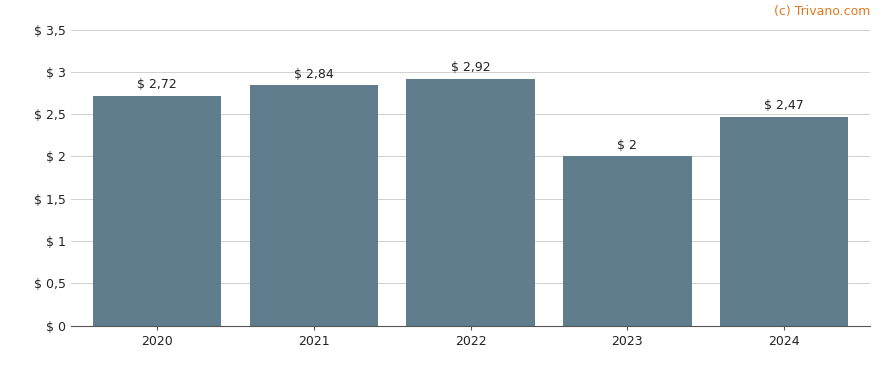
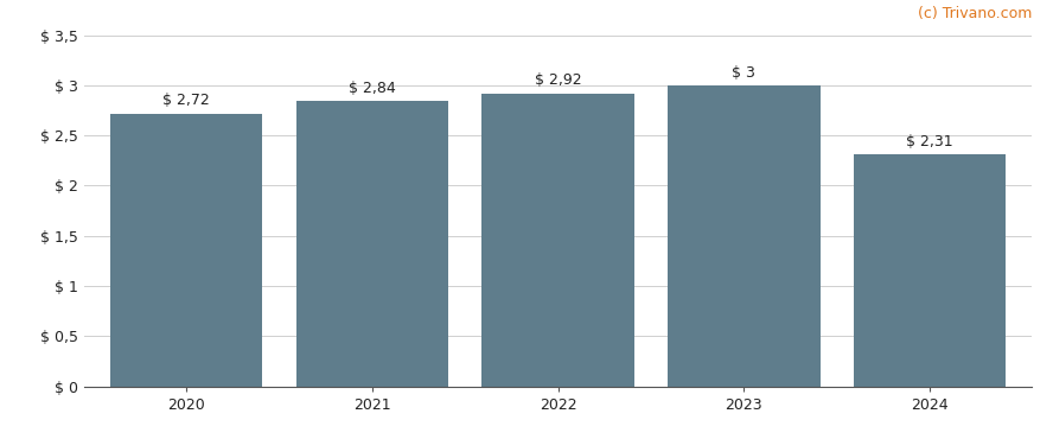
2023: 2 -> 3
2024: 2,47 -> 2,31
